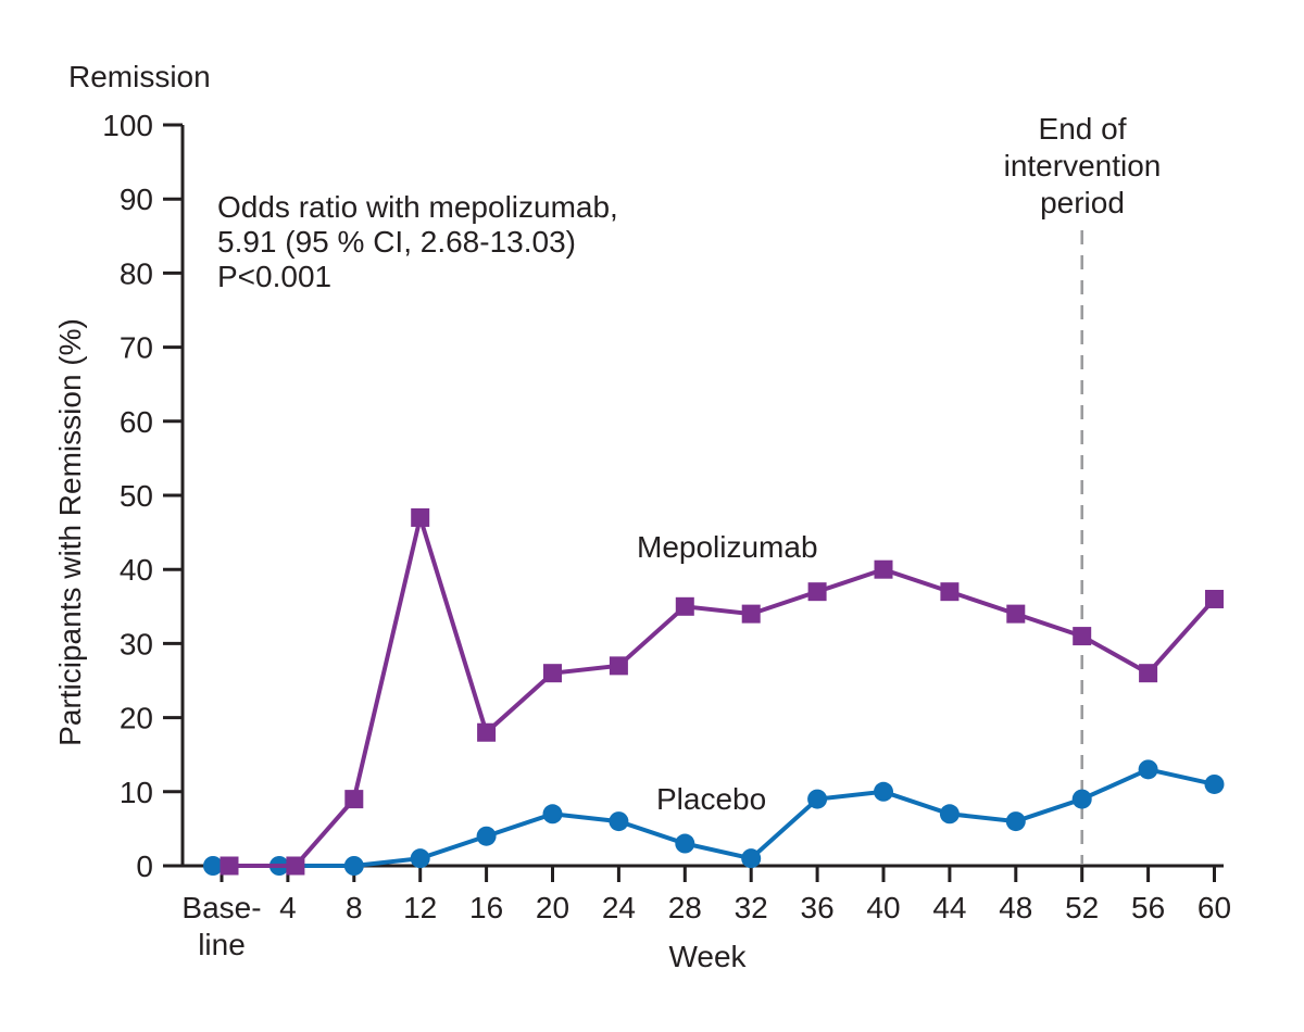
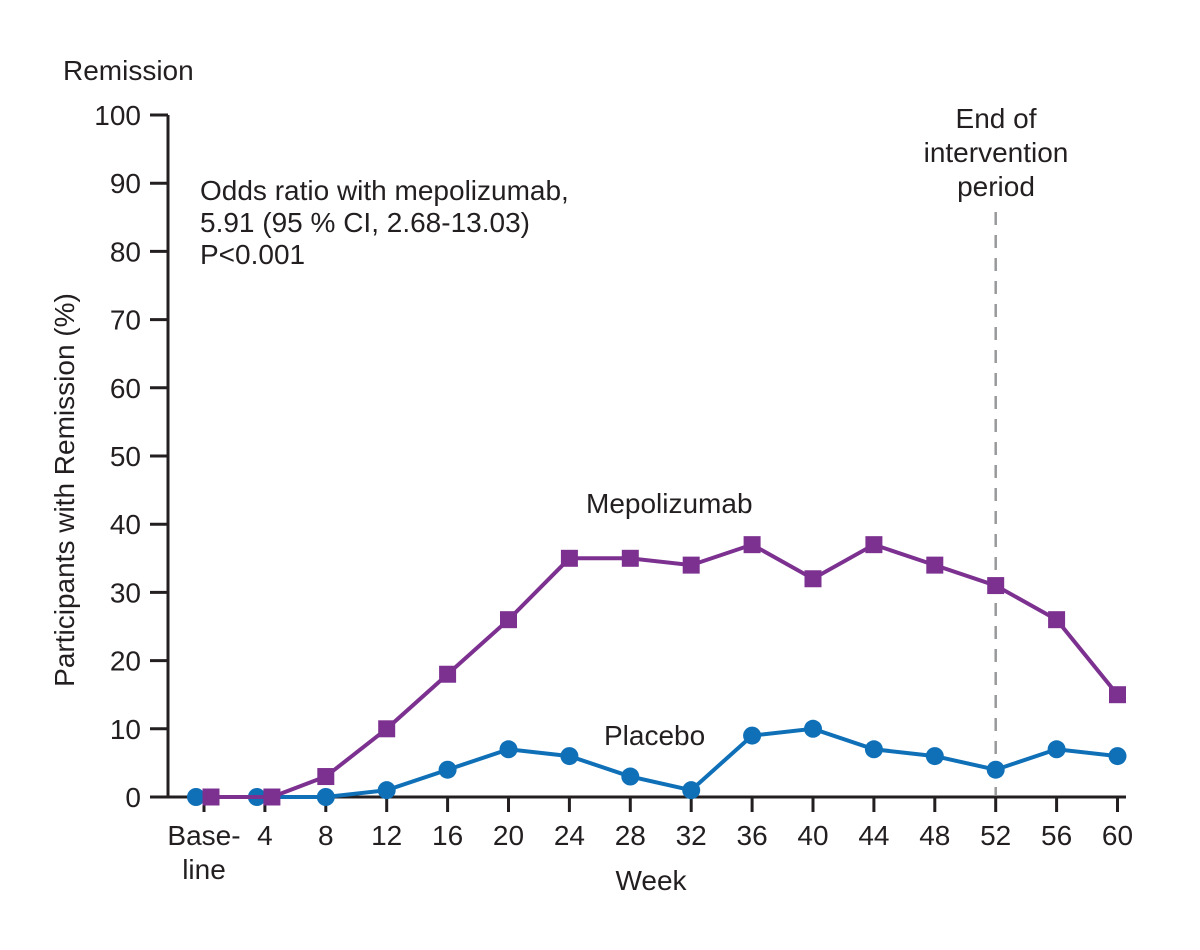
Mepolizumab/8: 9 -> 3
Mepolizumab/12: 47 -> 10
Mepolizumab/24: 27 -> 35
Mepolizumab/40: 40 -> 32
Placebo/52: 9 -> 4
Placebo/56: 13 -> 7
Mepolizumab/60: 36 -> 15
Placebo/60: 11 -> 6
